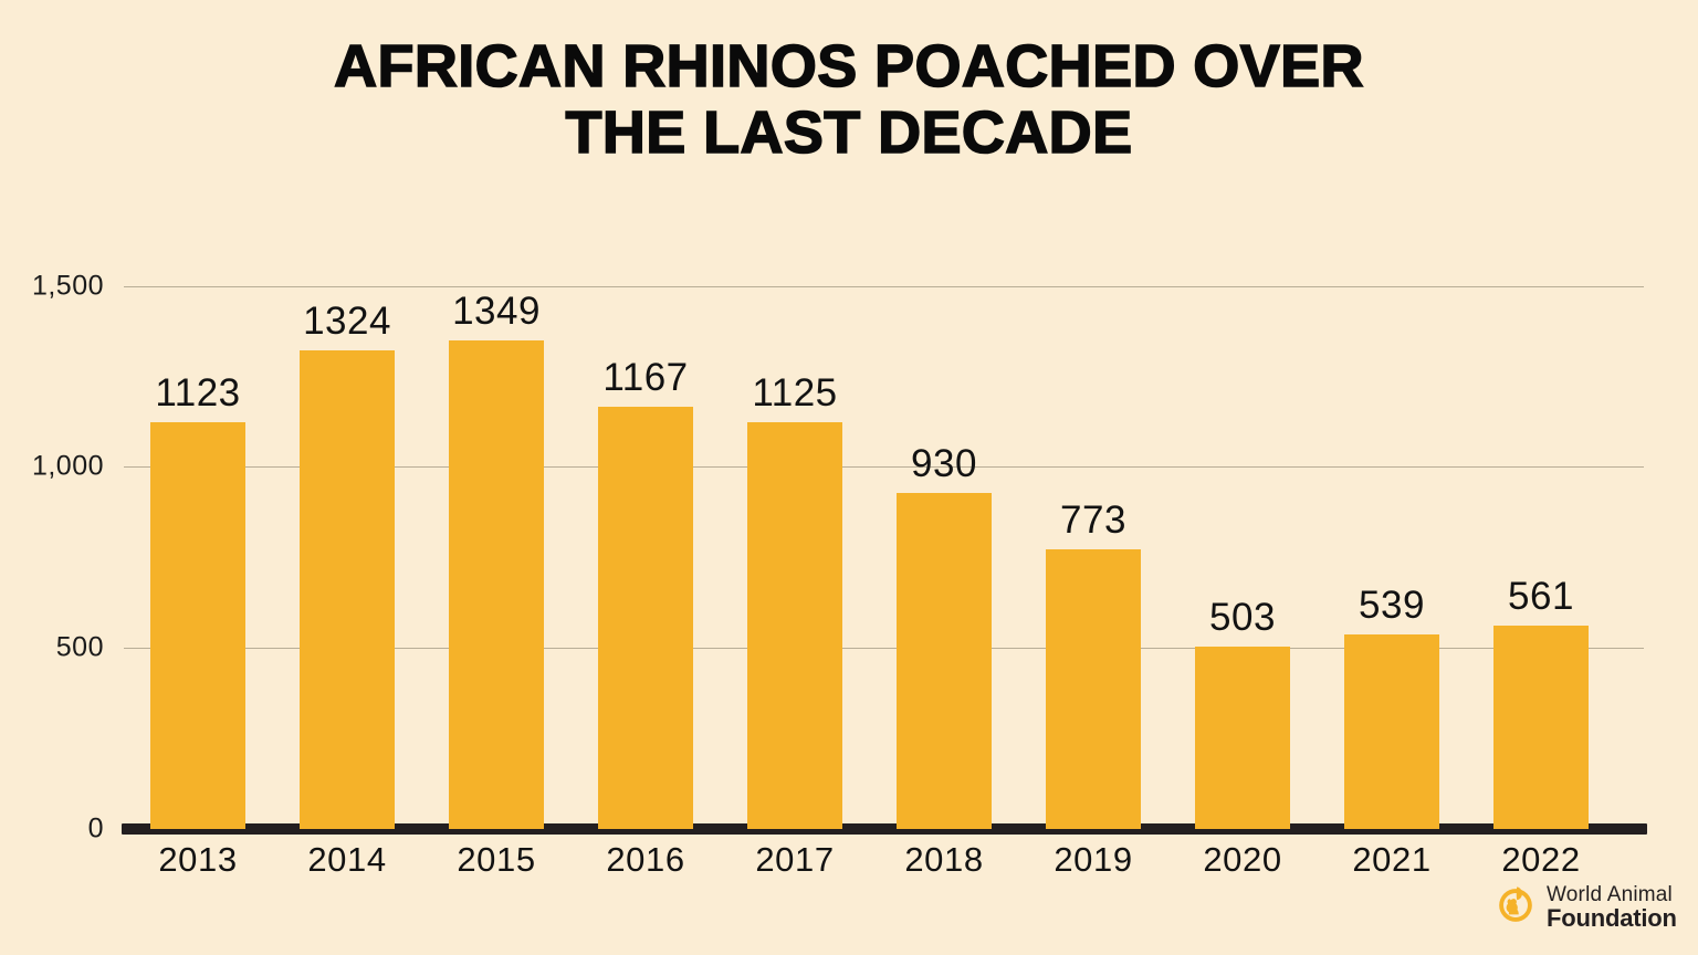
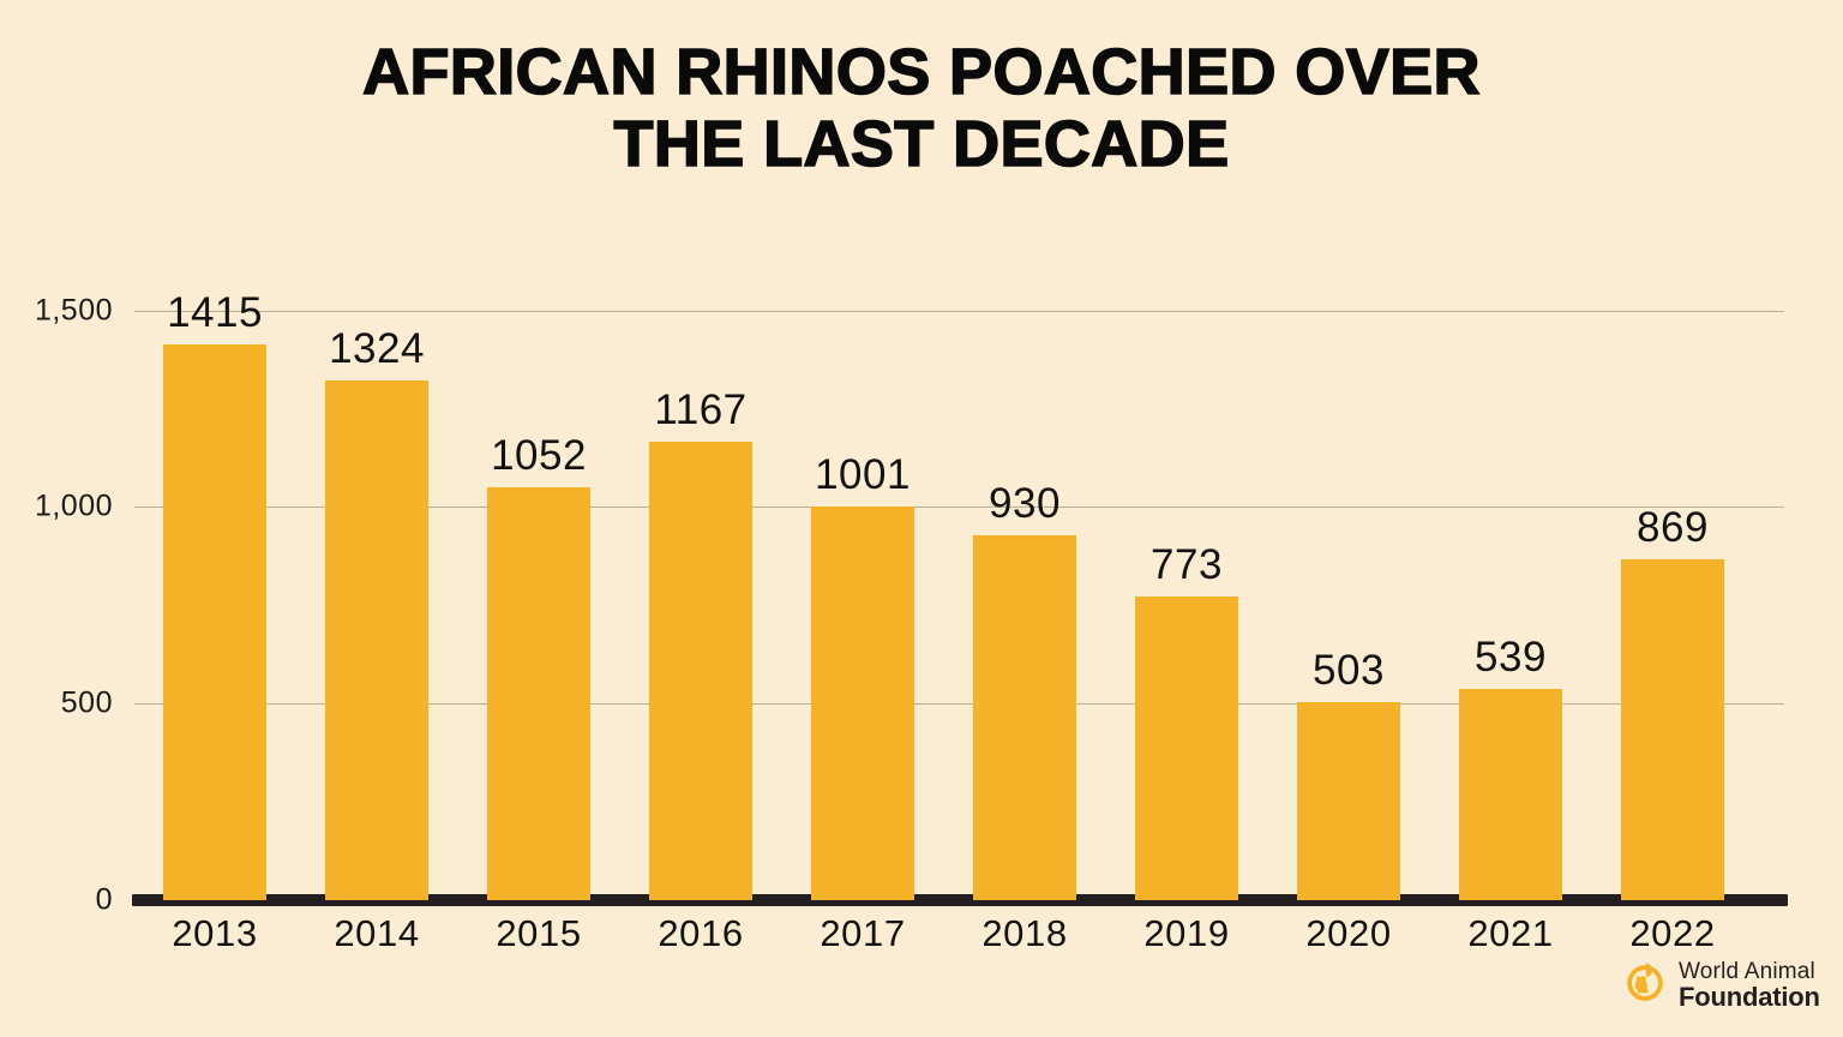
2013: 1123 -> 1415
2015: 1349 -> 1052
2017: 1125 -> 1001
2022: 561 -> 869
